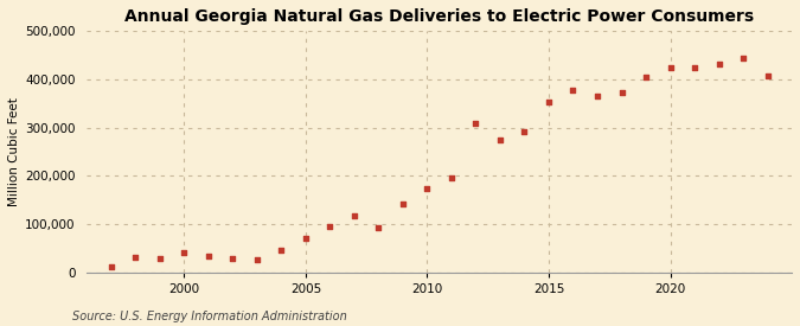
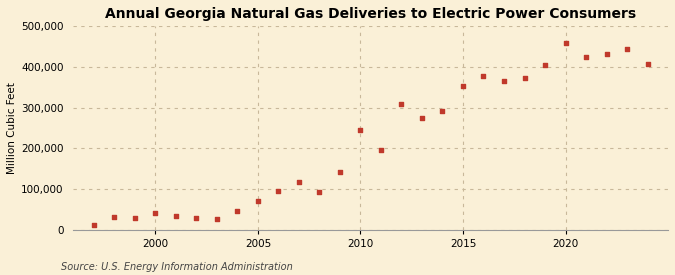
2010: 174,000 -> 245,000
2020: 425,000 -> 460,000
